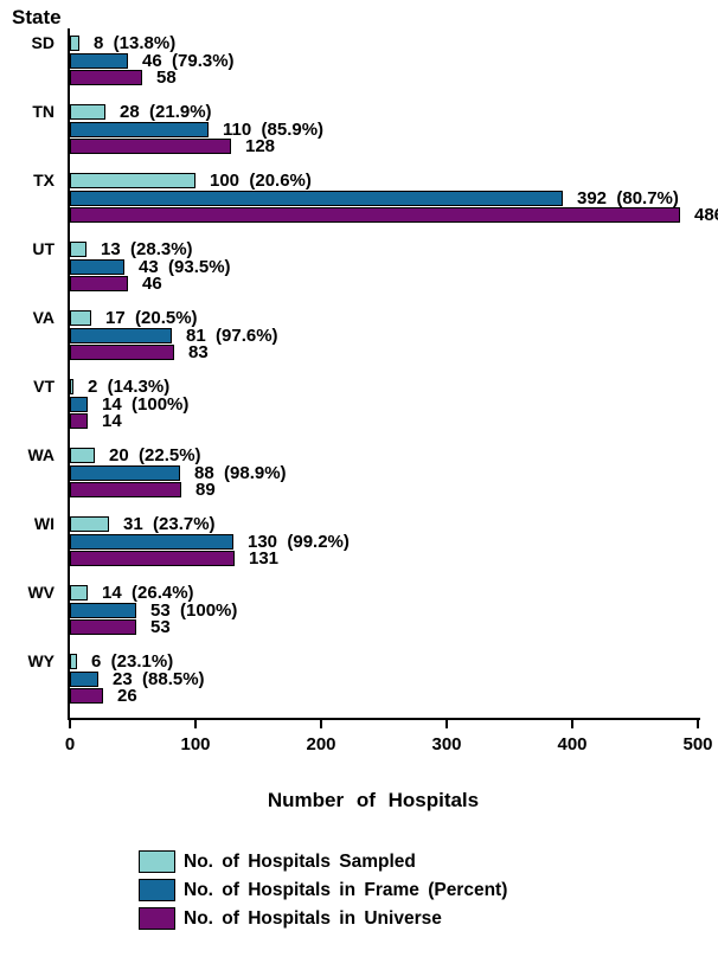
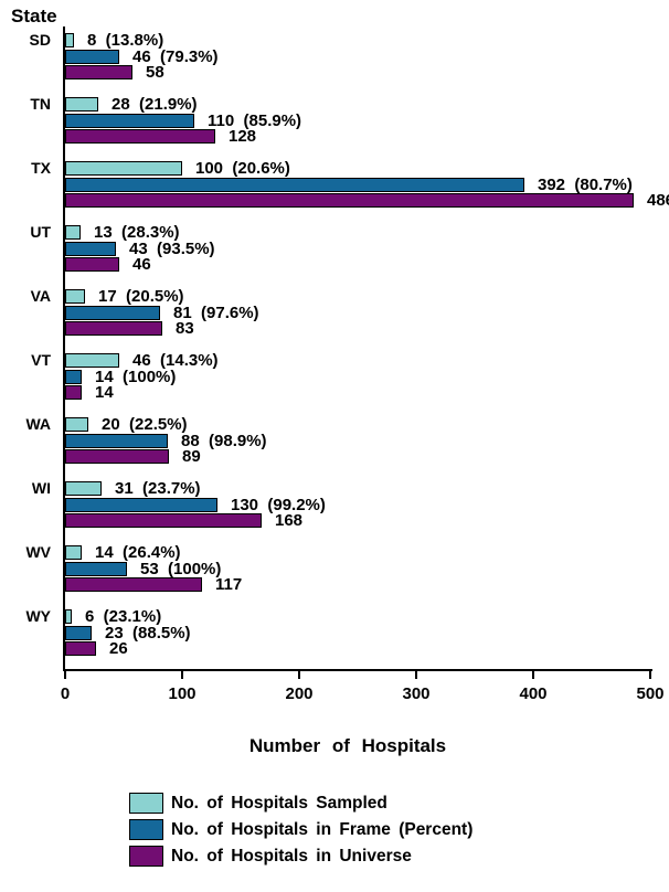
No. of Hospitals Sampled/VT: 2 -> 46
No. of Hospitals in Universe/WI: 131 -> 168
No. of Hospitals in Universe/WV: 53 -> 117
